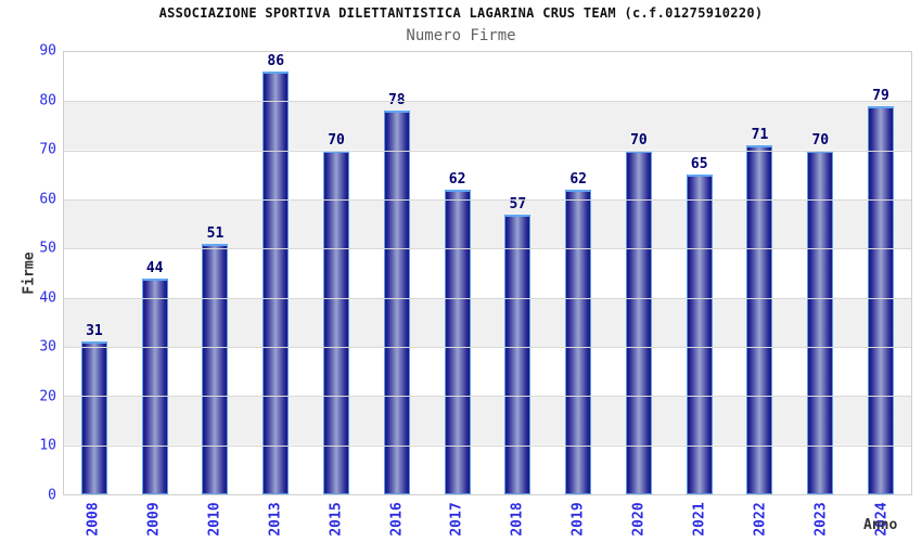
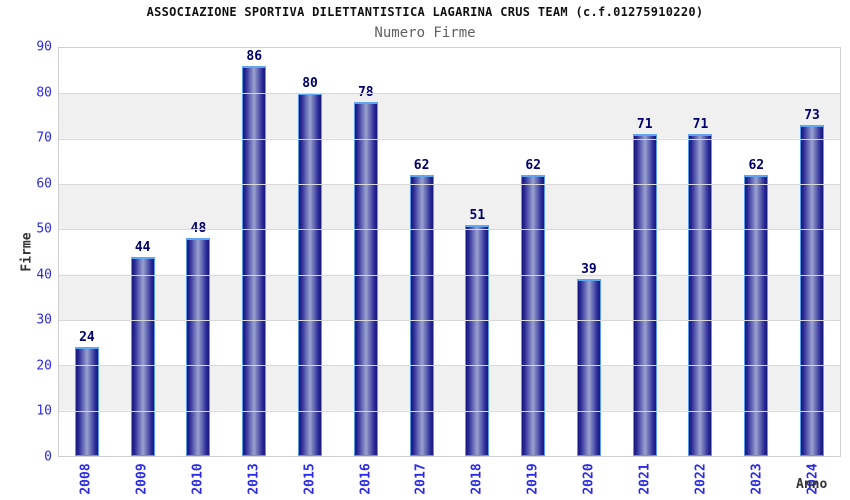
2008: 31 -> 24
2010: 51 -> 48
2015: 70 -> 80
2018: 57 -> 51
2020: 70 -> 39
2021: 65 -> 71
2023: 70 -> 62
2024: 79 -> 73
